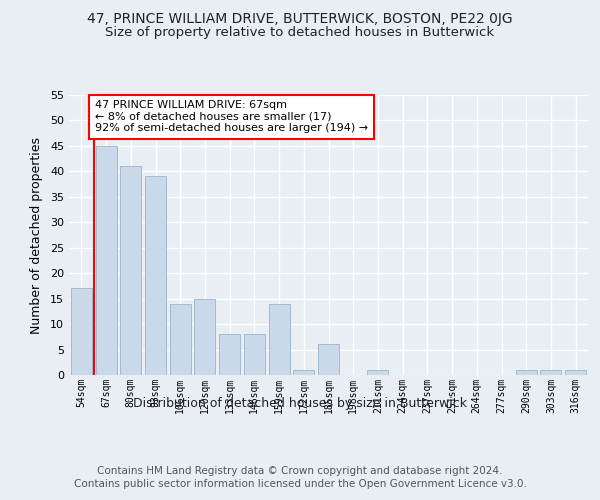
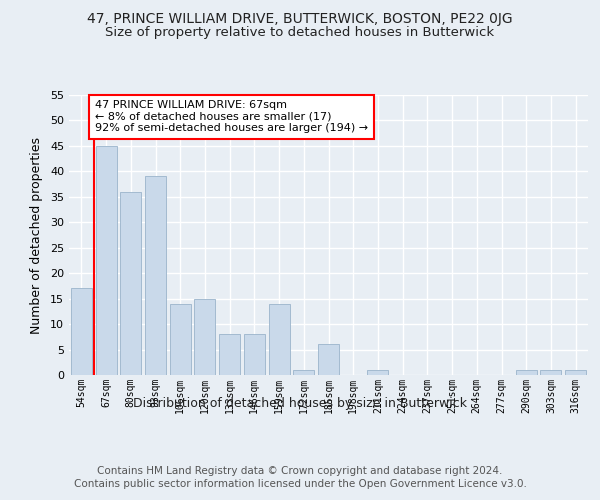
80sqm: 41 -> 36
